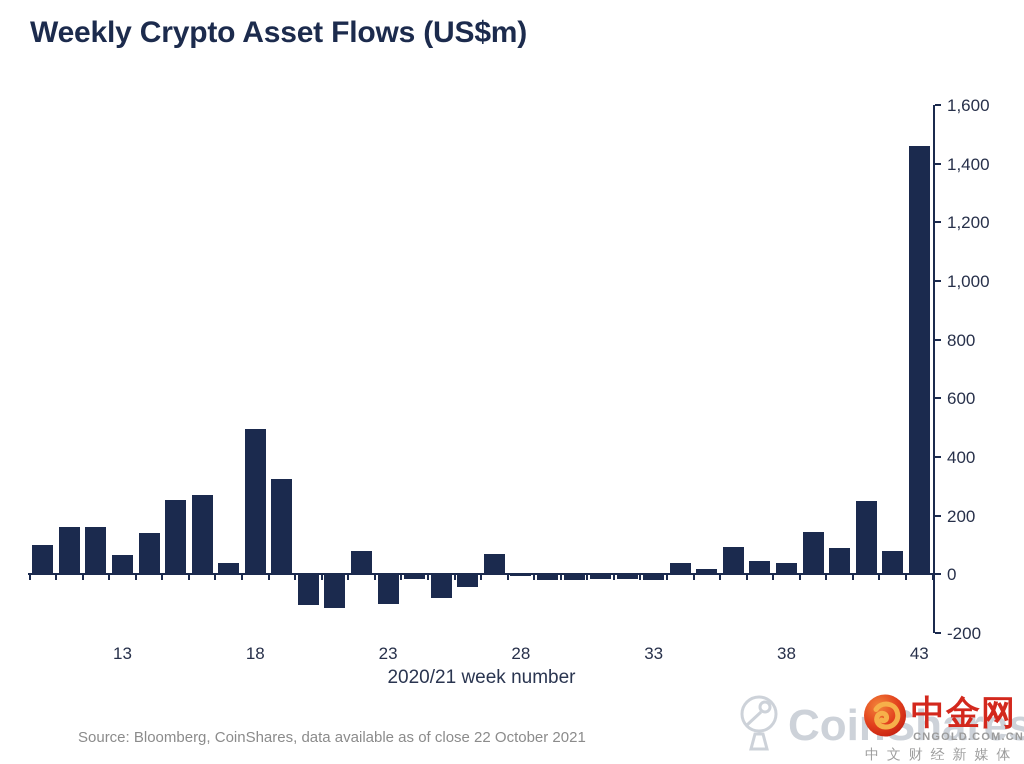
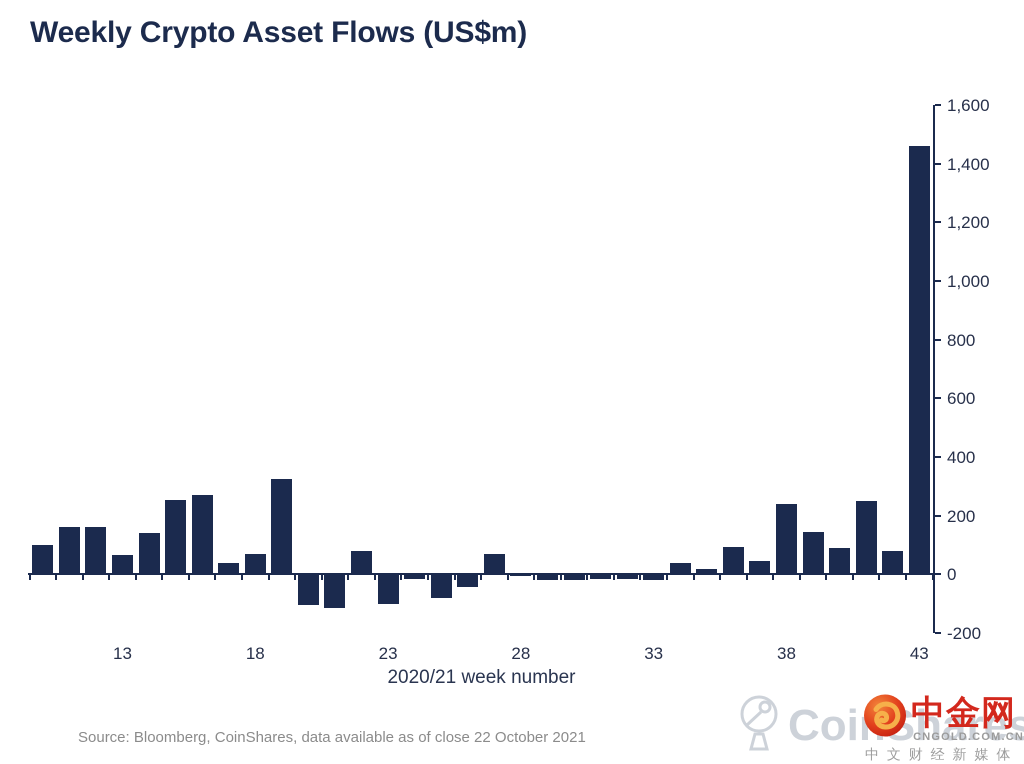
18: 500 -> 70
38: 40 -> 240
